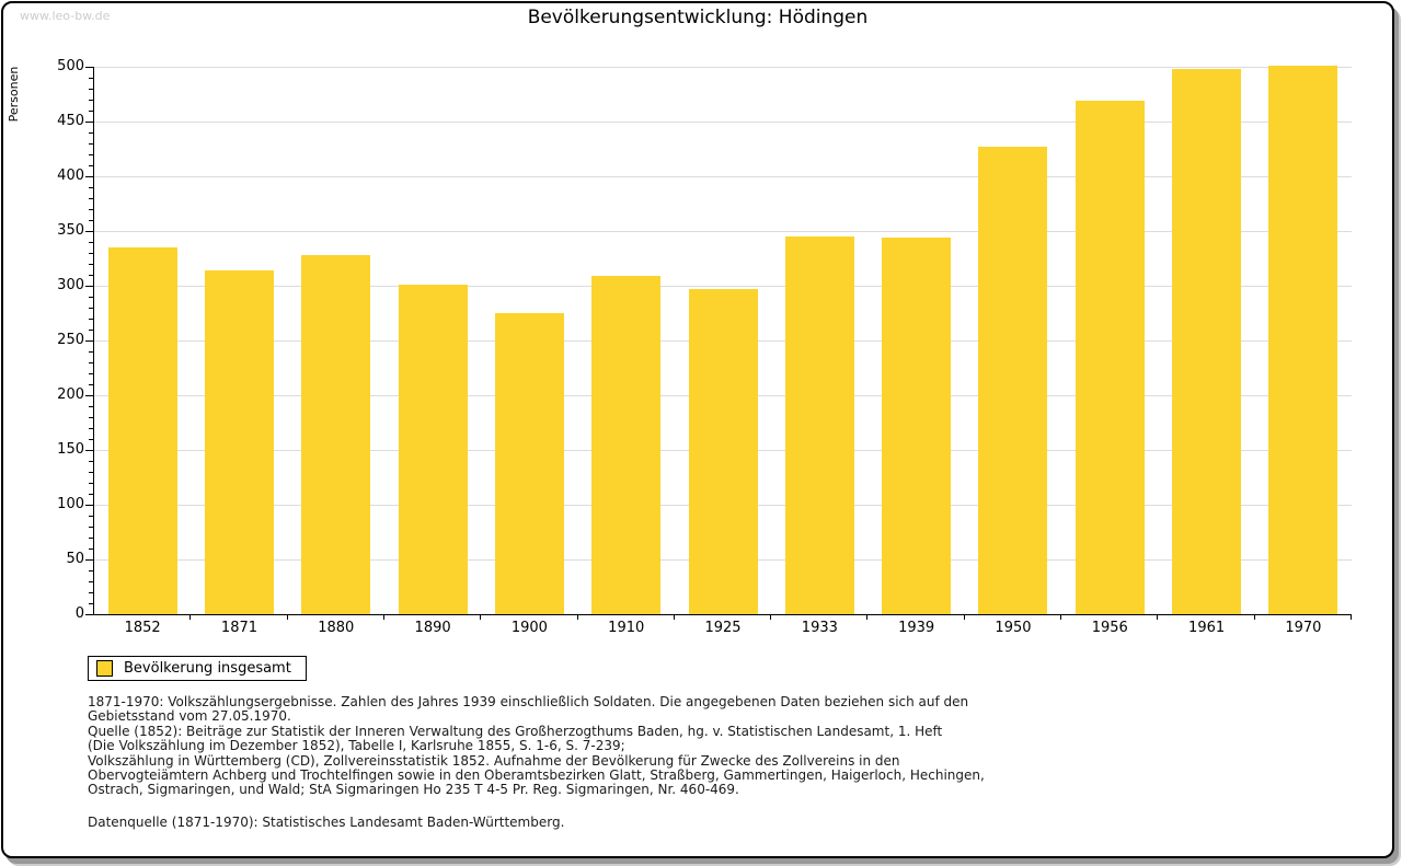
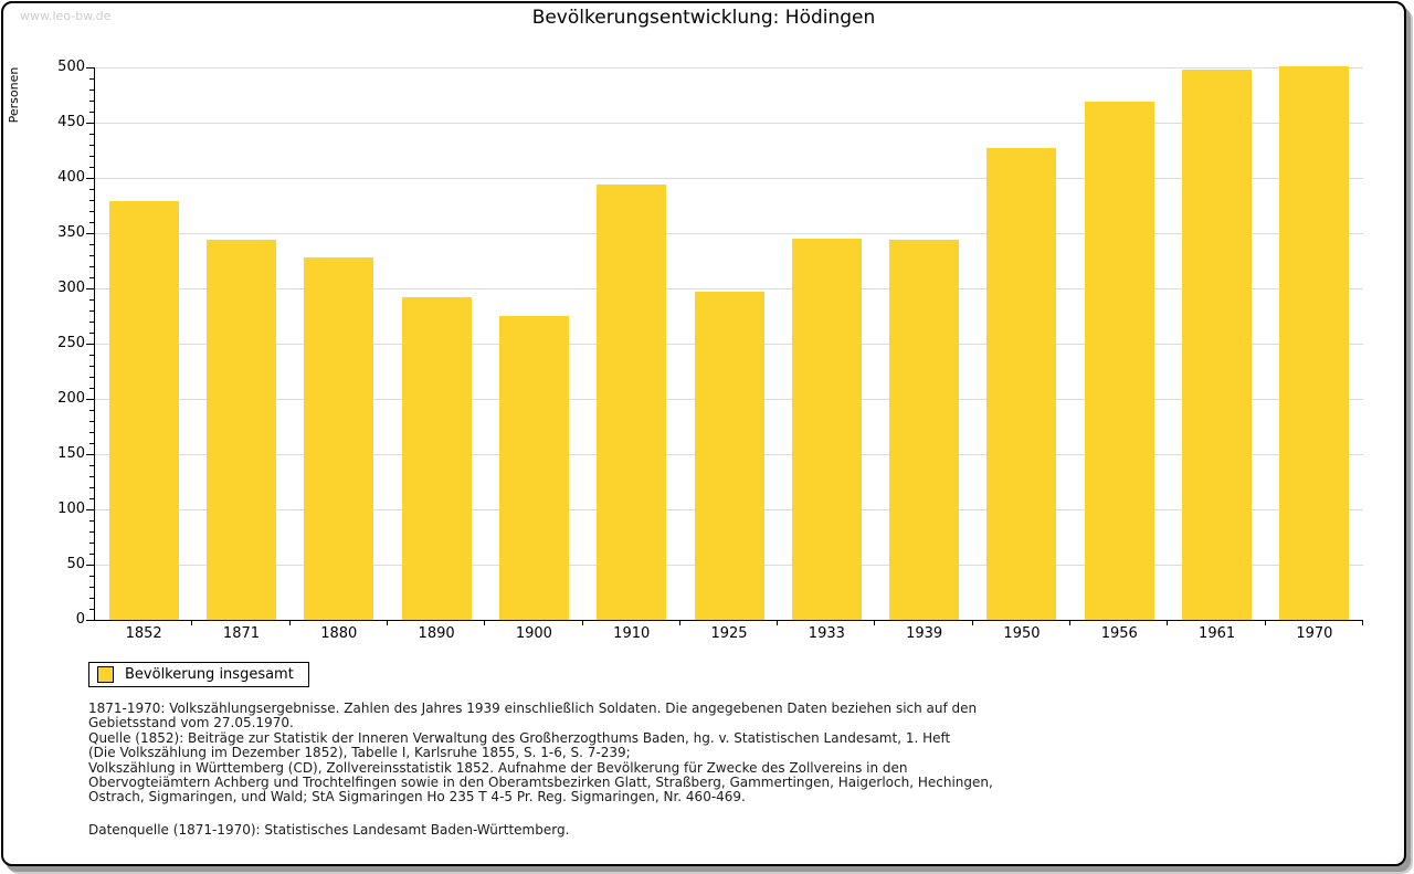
1852: 335 -> 379
1871: 314 -> 344
1890: 301 -> 292
1910: 309 -> 394
